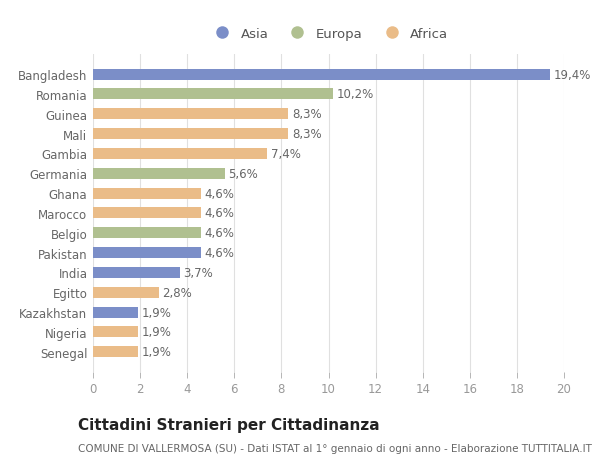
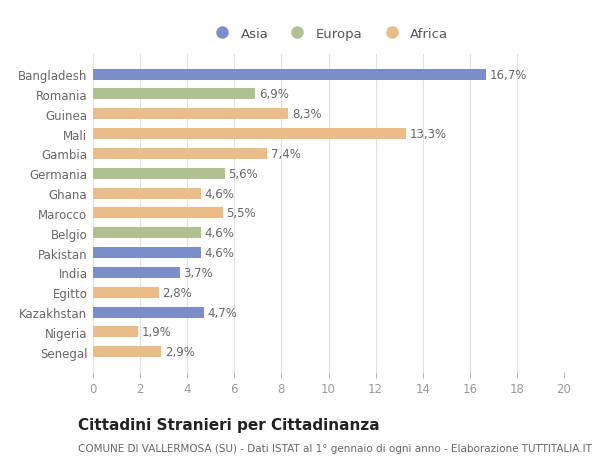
Bangladesh: 19,4% -> 16,7%
Romania: 10,2% -> 6,9%
Mali: 8,3% -> 13,3%
Marocco: 4,6% -> 5,5%
Kazakhstan: 1,9% -> 4,7%
Senegal: 1,9% -> 2,9%
